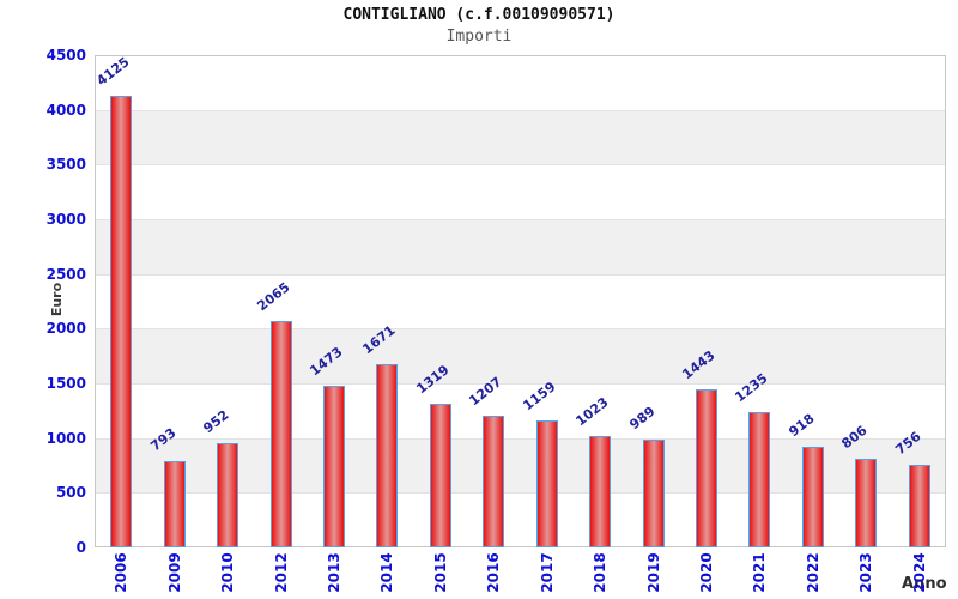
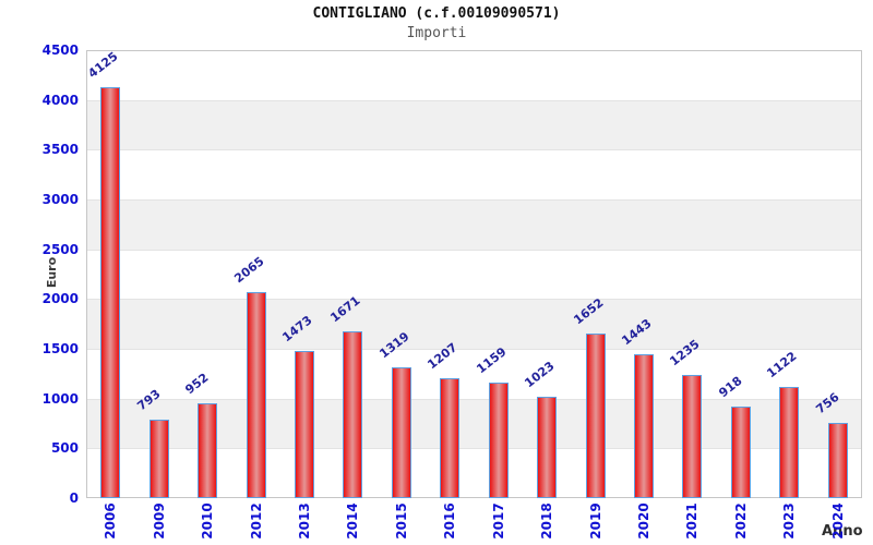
2019: 989 -> 1652
2023: 806 -> 1122
